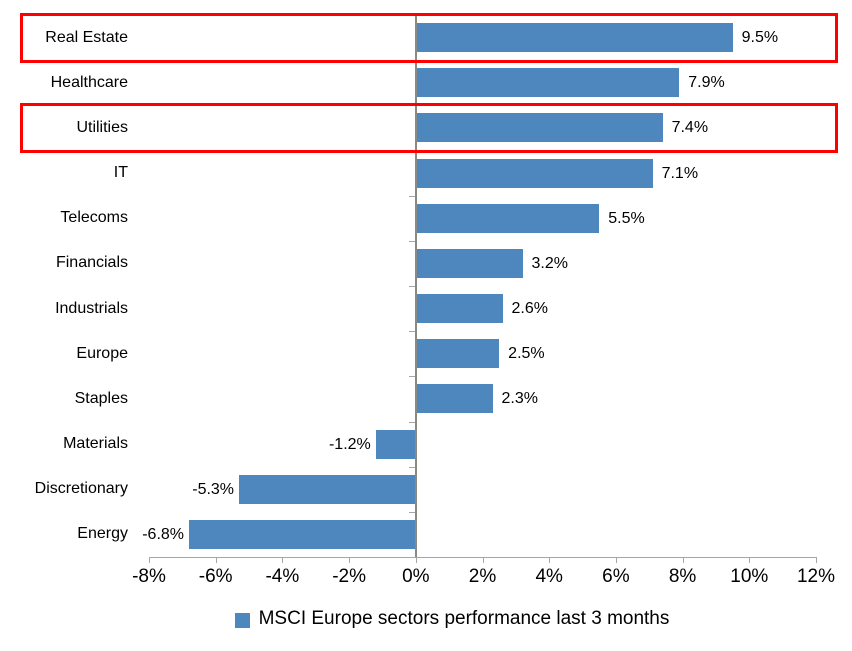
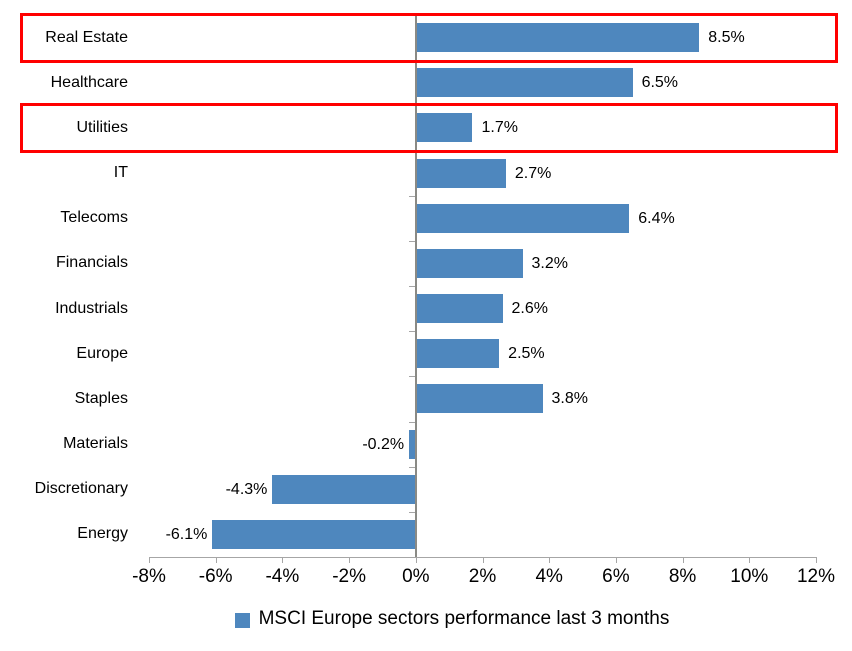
Real Estate: 9.5% -> 8.5%
Healthcare: 7.9% -> 6.5%
Utilities: 7.4% -> 1.7%
IT: 7.1% -> 2.7%
Telecoms: 5.5% -> 6.4%
Staples: 2.3% -> 3.8%
Materials: -1.2% -> -0.2%
Discretionary: -5.3% -> -4.3%
Energy: -6.8% -> -6.1%
